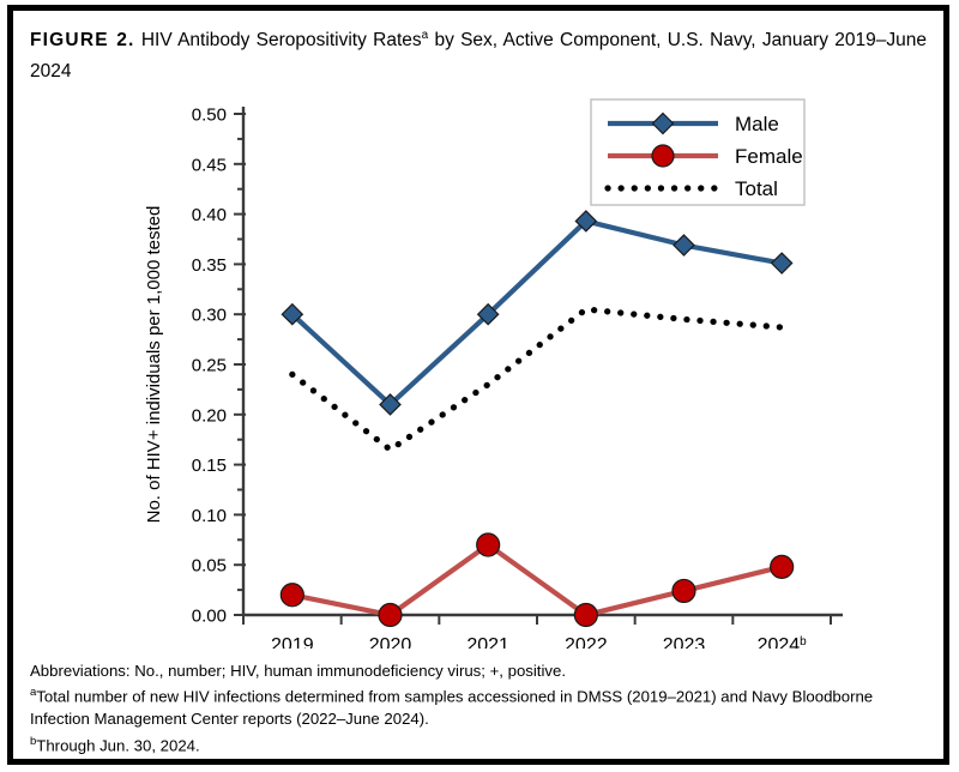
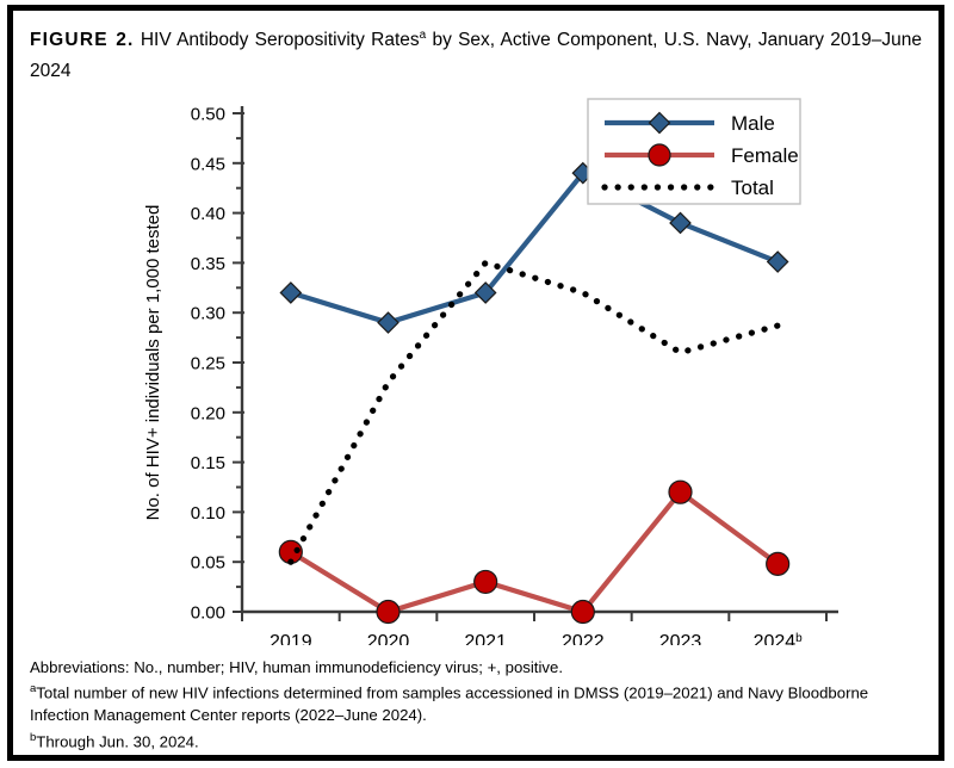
Male/2019: 0.30 -> 0.32
Female/2019: 0.02 -> 0.06
Total/2019: 0.24 -> 0.05
Male/2020: 0.21 -> 0.29
Total/2020: 0.17 -> 0.23
Male/2021: 0.30 -> 0.32
Female/2021: 0.07 -> 0.03
Total/2021: 0.23 -> 0.35
Male/2022: 0.39 -> 0.44
Total/2022: 0.30 -> 0.32
Male/2023: 0.37 -> 0.39
Female/2023: 0.02 -> 0.12
Total/2023: 0.29 -> 0.26
